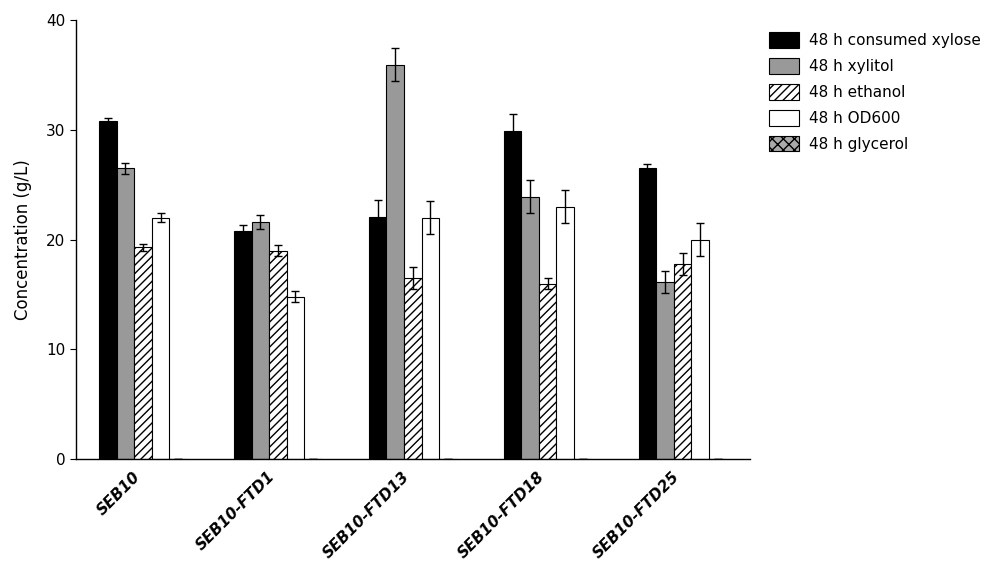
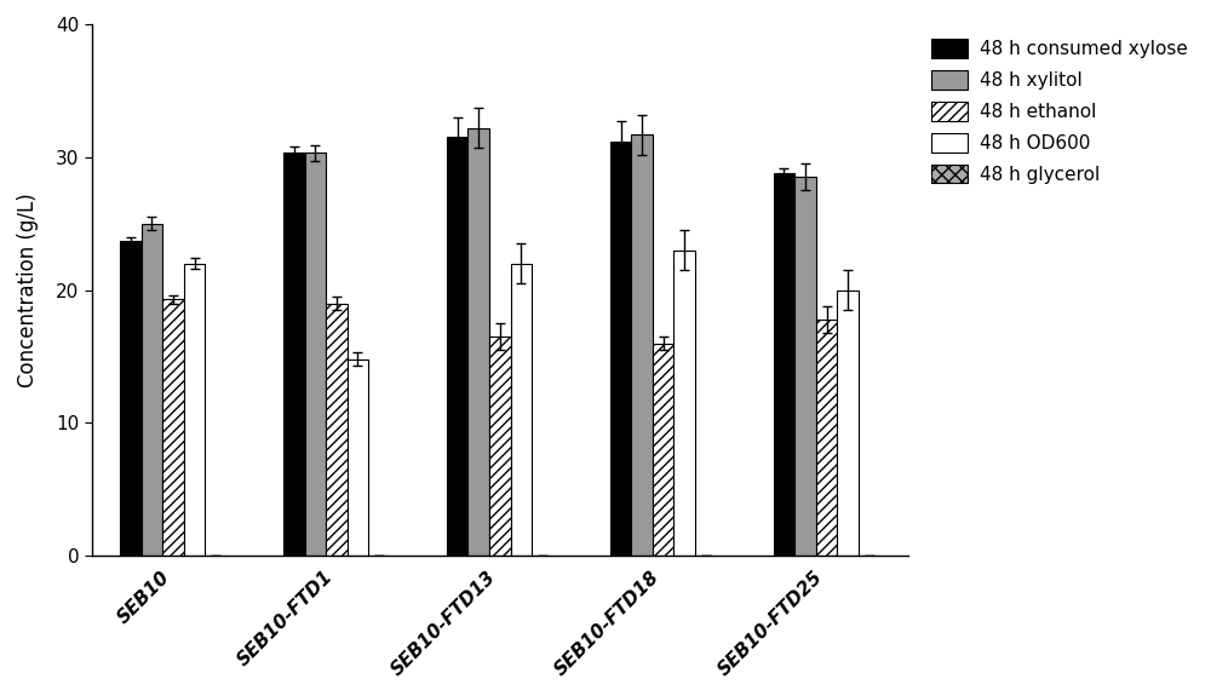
48 h consumed xylose/SEB10: 30.8 -> 23.7
48 h xylitol/SEB10: 26.5 -> 25.0
48 h consumed xylose/SEB10-FTD1: 20.8 -> 30.3
48 h xylitol/SEB10-FTD1: 21.6 -> 30.3
48 h consumed xylose/SEB10-FTD13: 22.1 -> 31.5
48 h xylitol/SEB10-FTD13: 35.9 -> 32.2
48 h consumed xylose/SEB10-FTD18: 29.9 -> 31.2
48 h xylitol/SEB10-FTD18: 23.9 -> 31.7
48 h consumed xylose/SEB10-FTD25: 26.5 -> 28.8
48 h xylitol/SEB10-FTD25: 16.1 -> 28.5
